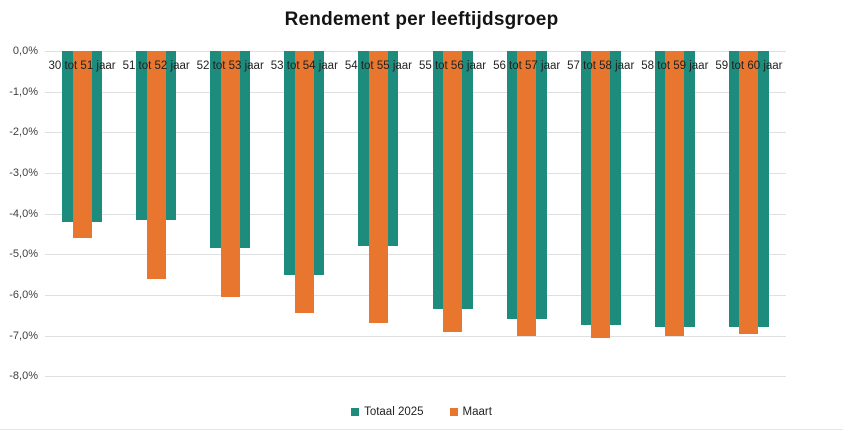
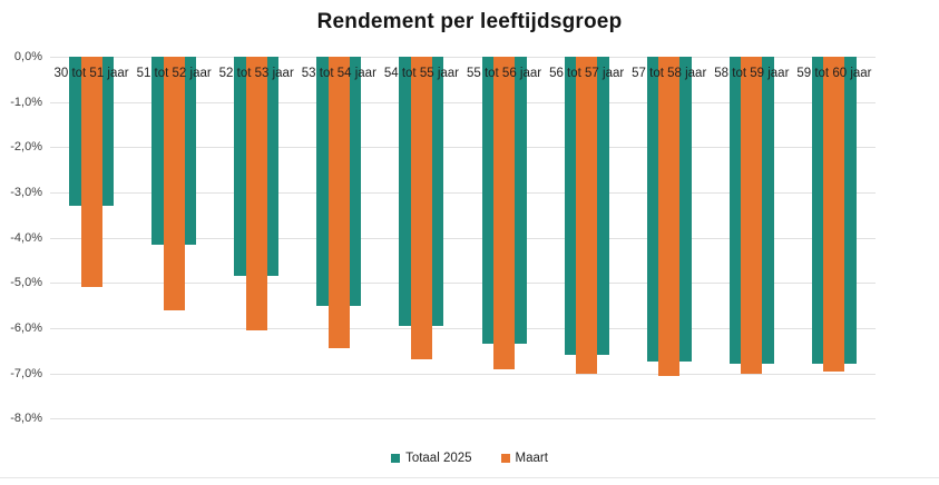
Totaal 2025/30 tot 51 jaar: -4,2% -> -3,3%
Maart/30 tot 51 jaar: -4,6% -> -5,1%
Totaal 2025/54 tot 55 jaar: -4,8% -> -6,0%
